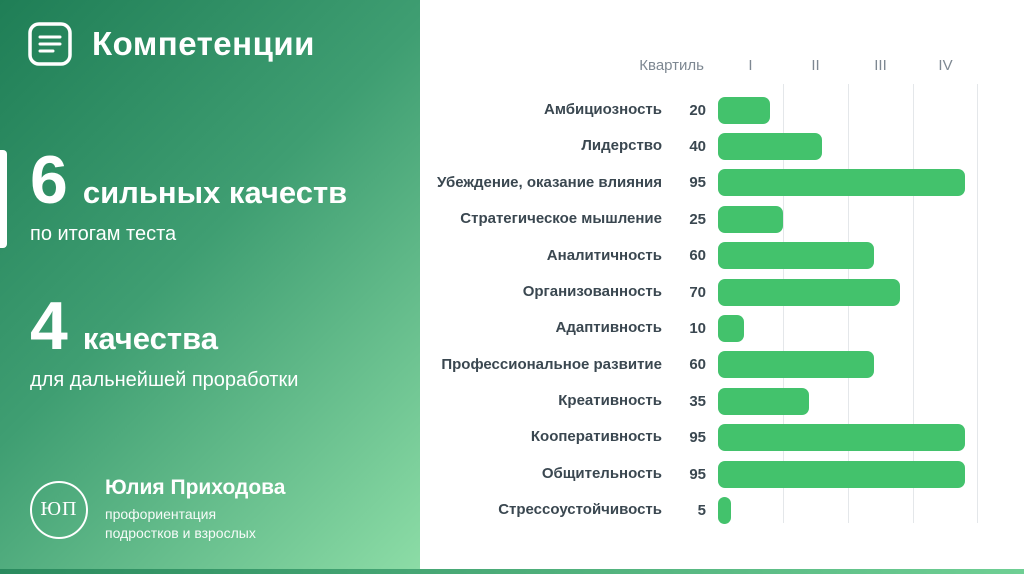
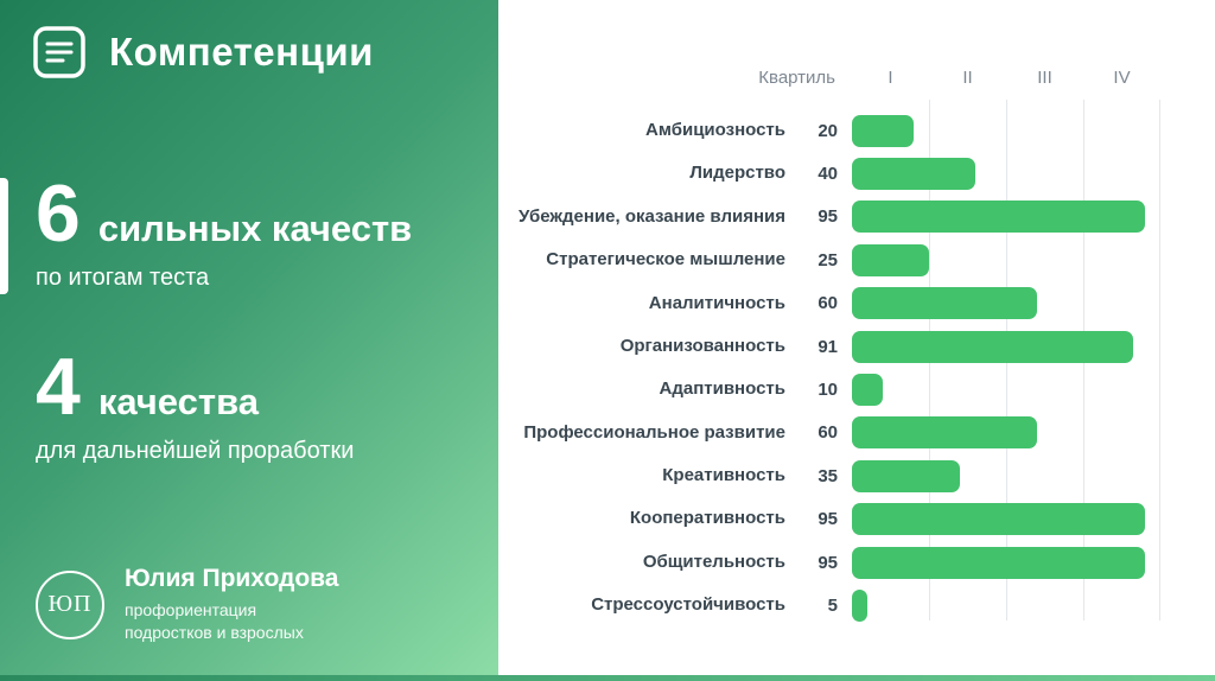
Организованность: 70 -> 91
